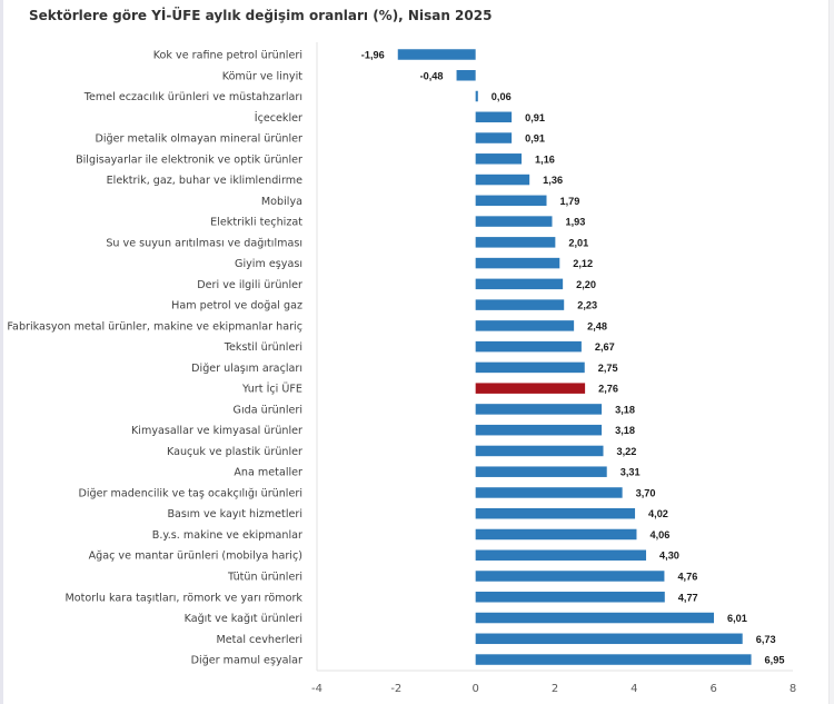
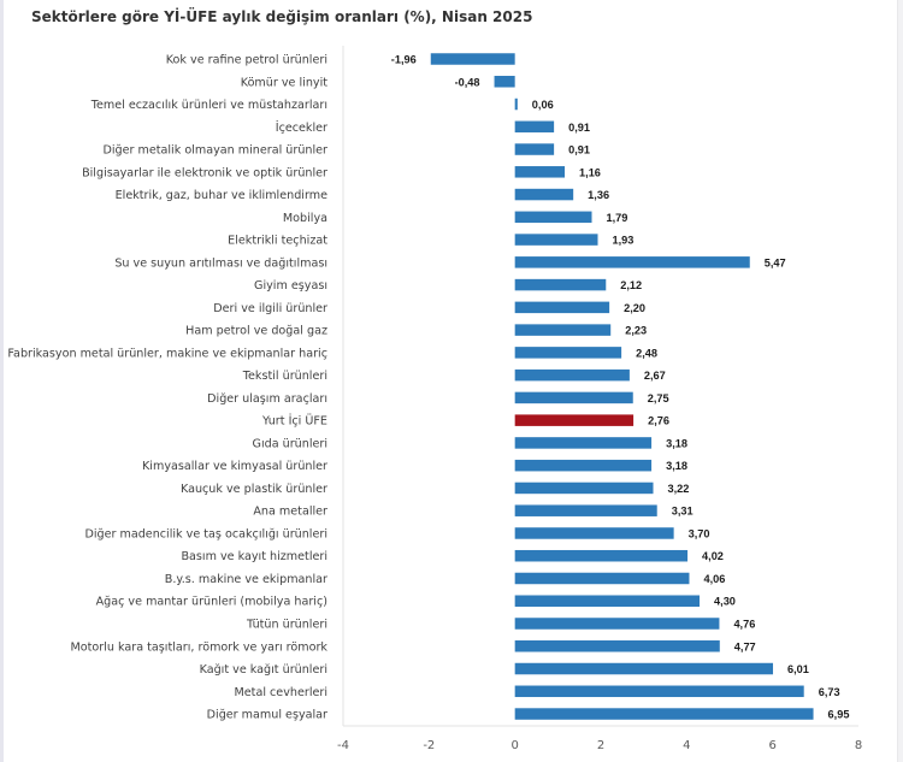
Su ve suyun arıtılması ve dağıtılması: 2,01 -> 5,47
